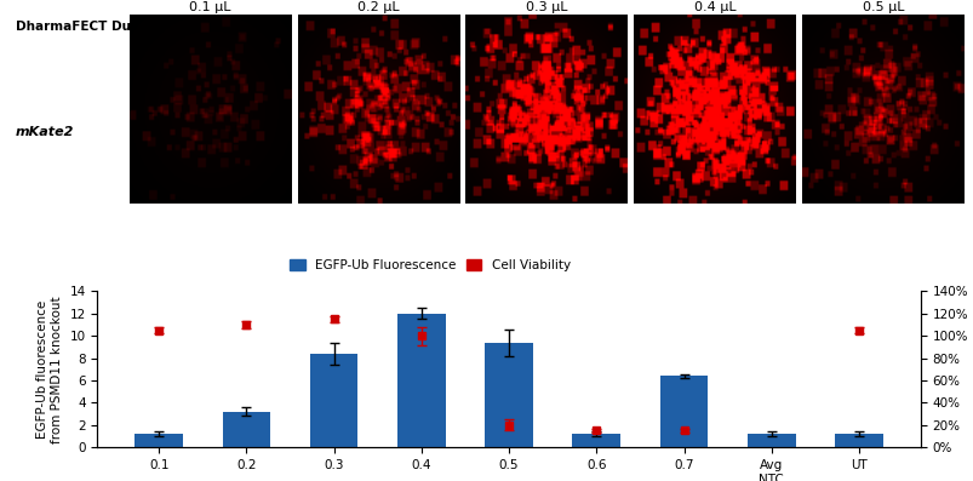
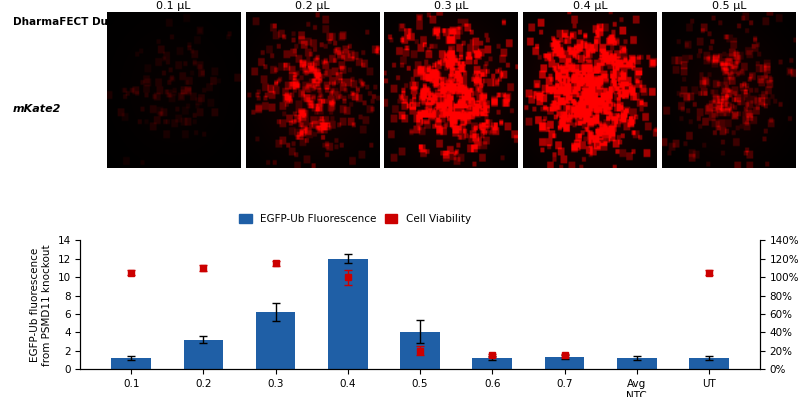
0.3: 8.4 -> 6.2
0.5: 9.4 -> 4.1
0.7: 6.4 -> 1.3
